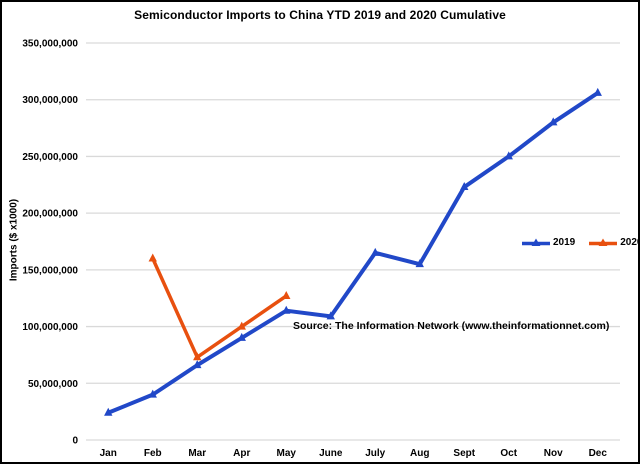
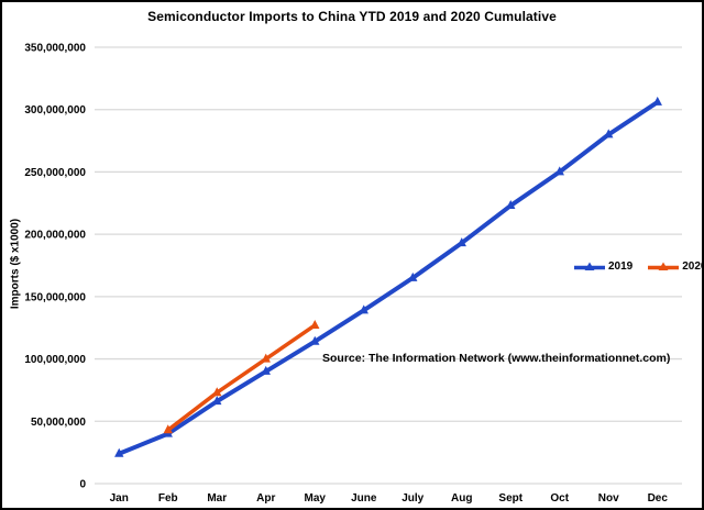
2020/Feb: 160000000 -> 43000000
2019/June: 109000000 -> 139000000
2019/Aug: 155000000 -> 193000000
